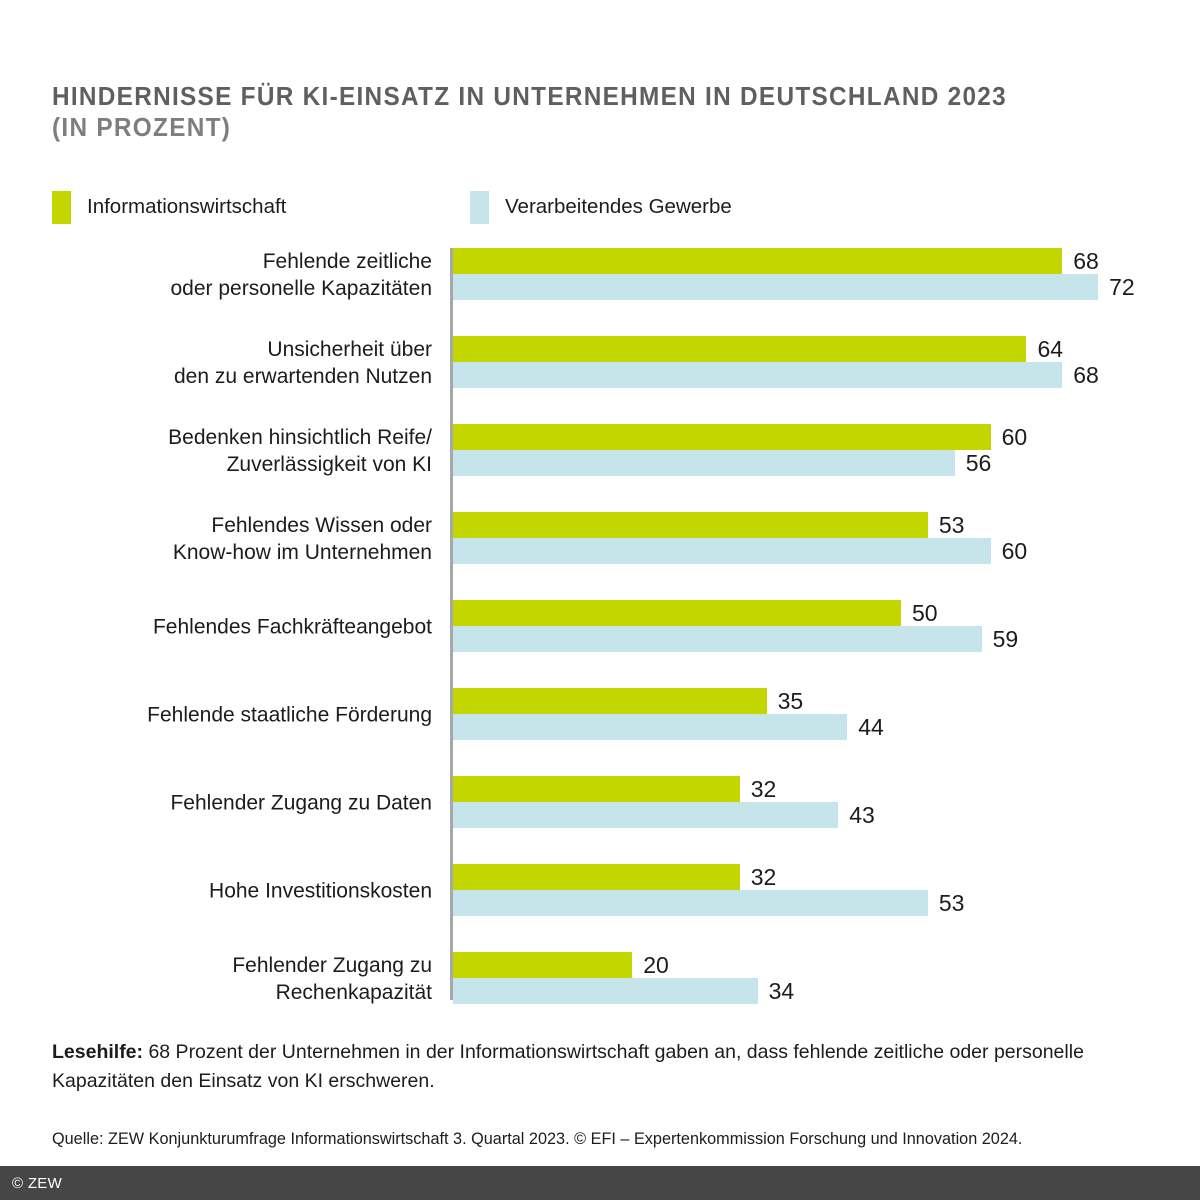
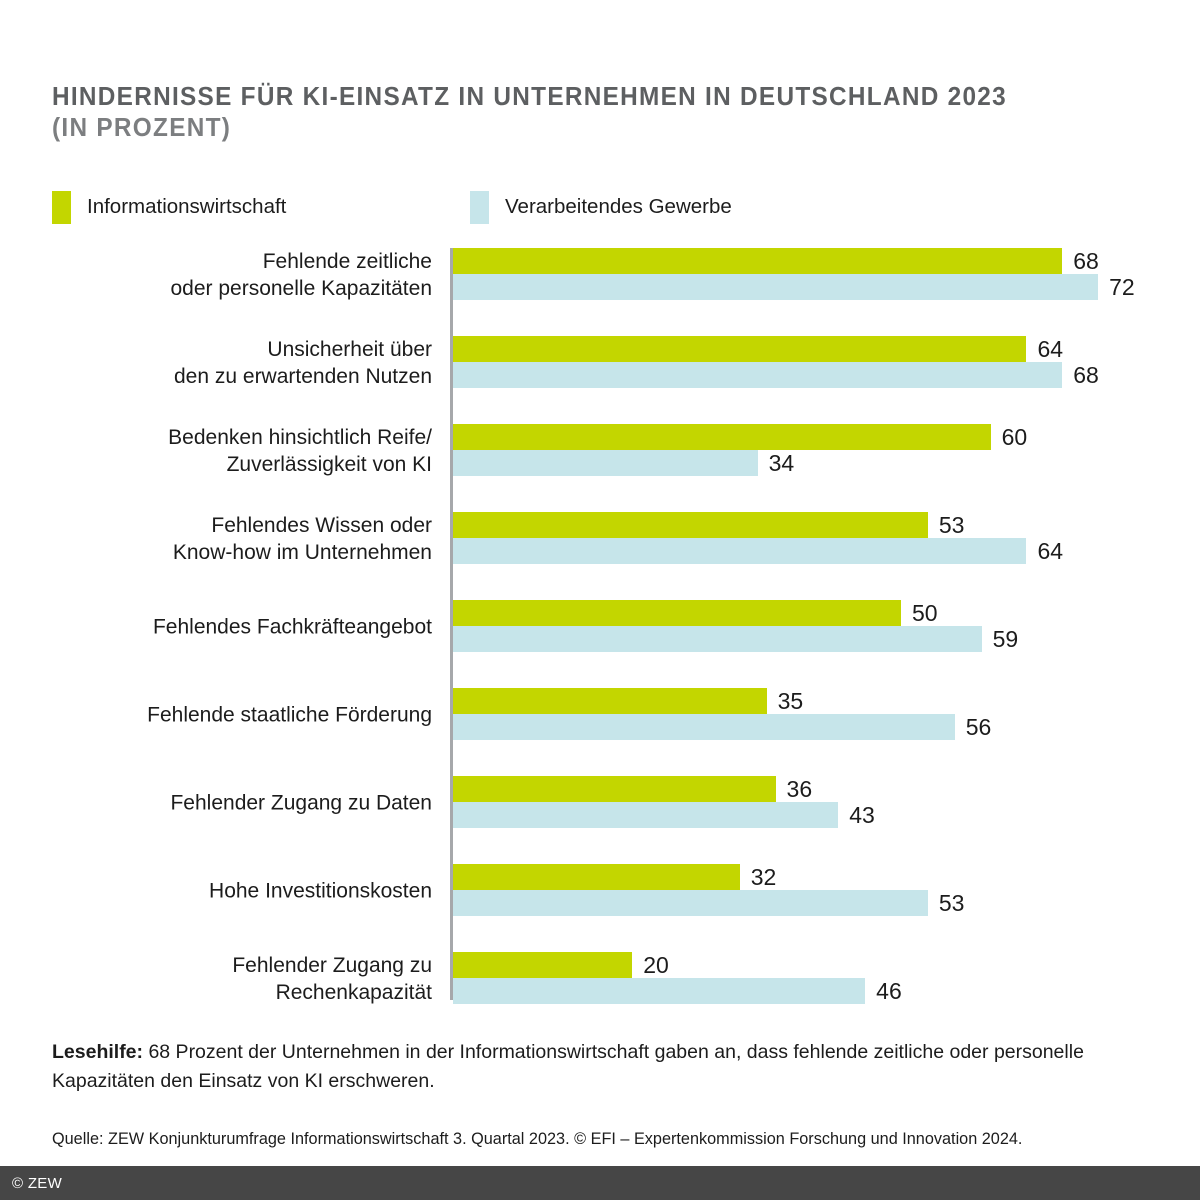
Verarbeitendes Gewerbe/Bedenken hinsichtlich Reife/ Zuverlässigkeit von KI: 56 -> 34
Verarbeitendes Gewerbe/Fehlendes Wissen oder Know-how im Unternehmen: 60 -> 64
Verarbeitendes Gewerbe/Fehlende staatliche Förderung: 44 -> 56
Informationswirtschaft/Fehlender Zugang zu Daten: 32 -> 36
Verarbeitendes Gewerbe/Fehlender Zugang zu Rechenkapazität: 34 -> 46
